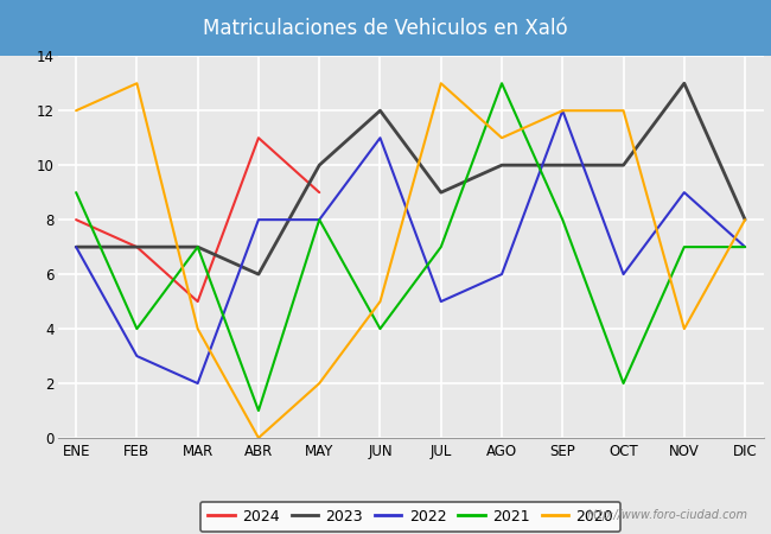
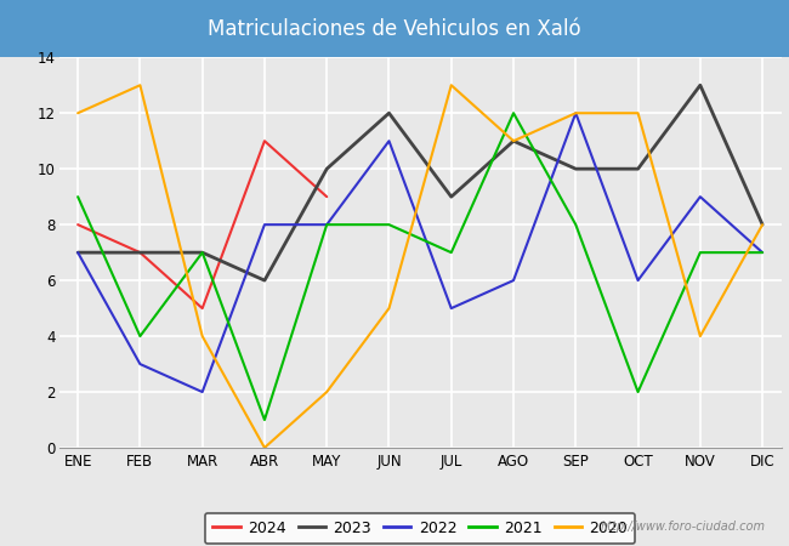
2021/JUN: 4 -> 8
2023/AGO: 10 -> 11
2021/AGO: 13 -> 12
